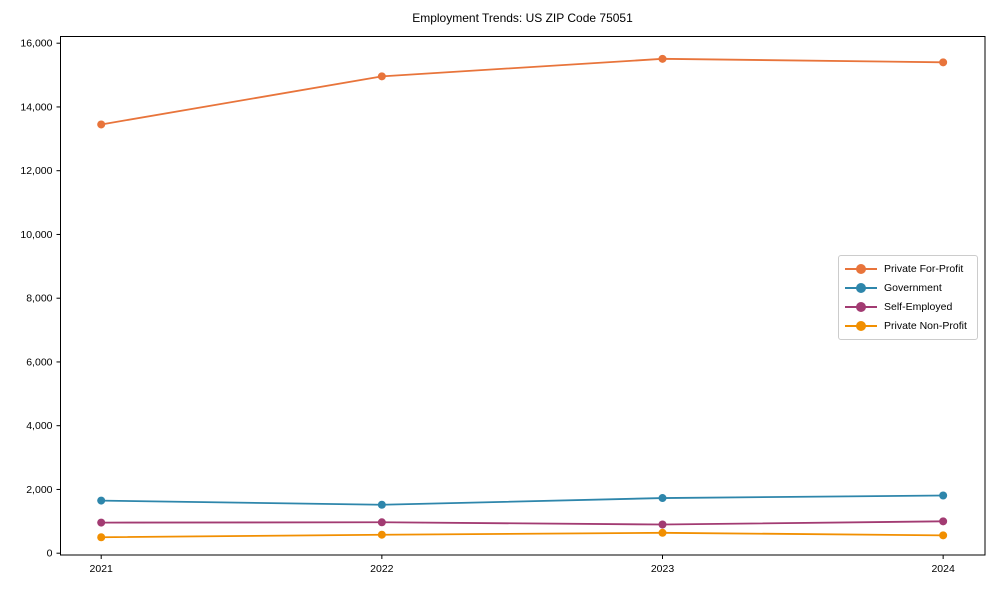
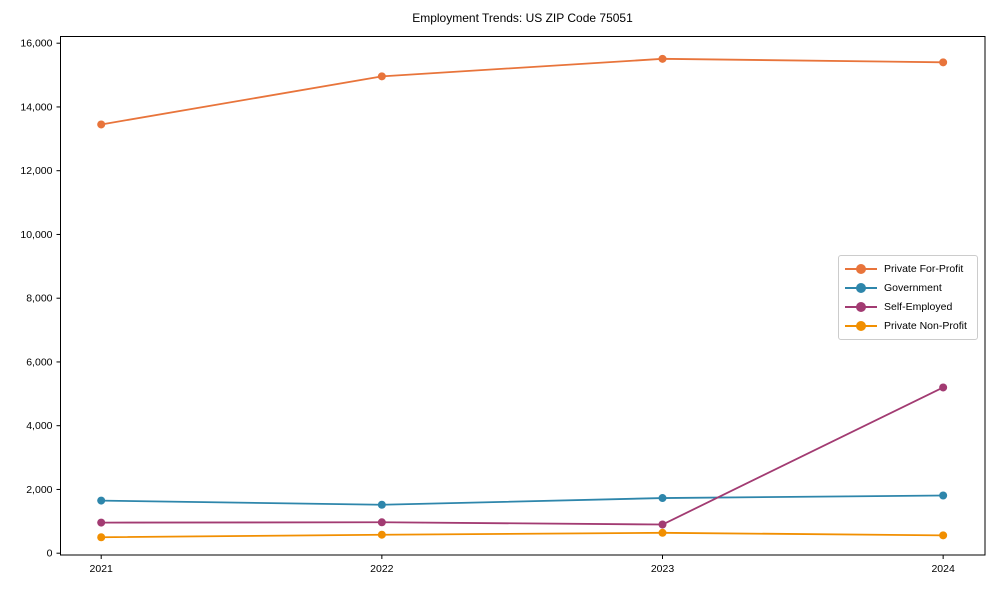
Self-Employed/2024: 1000 -> 5200
